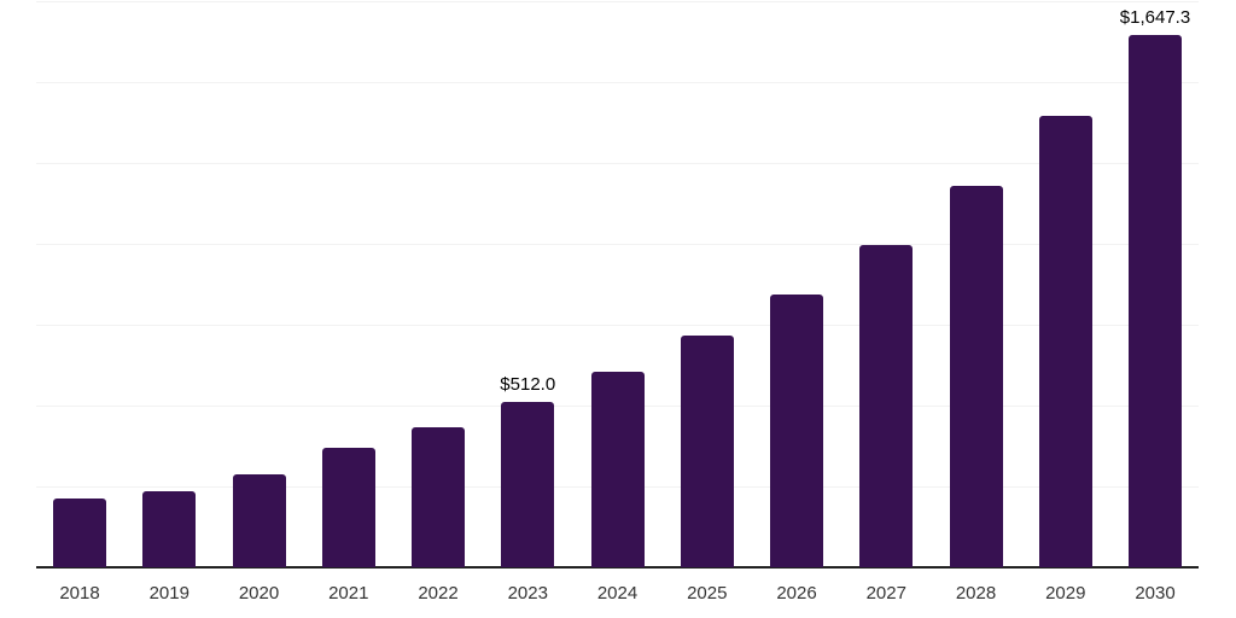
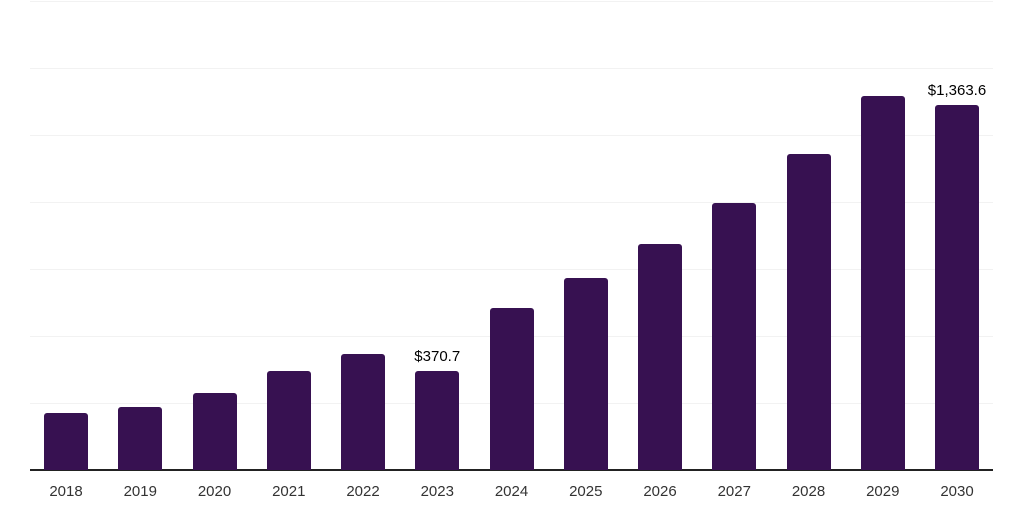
2023: $512.0 -> $370.7
2030: $1,647.3 -> $1,363.6
